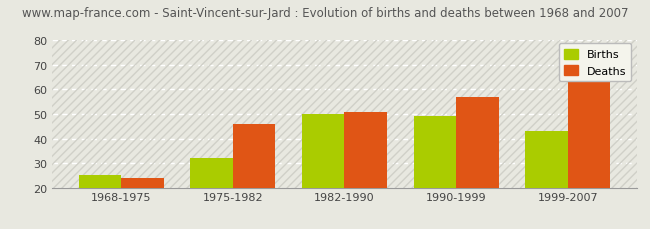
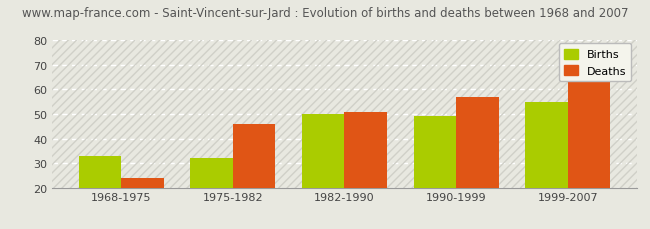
Births/1968-1975: 25 -> 33
Births/1999-2007: 43 -> 55
